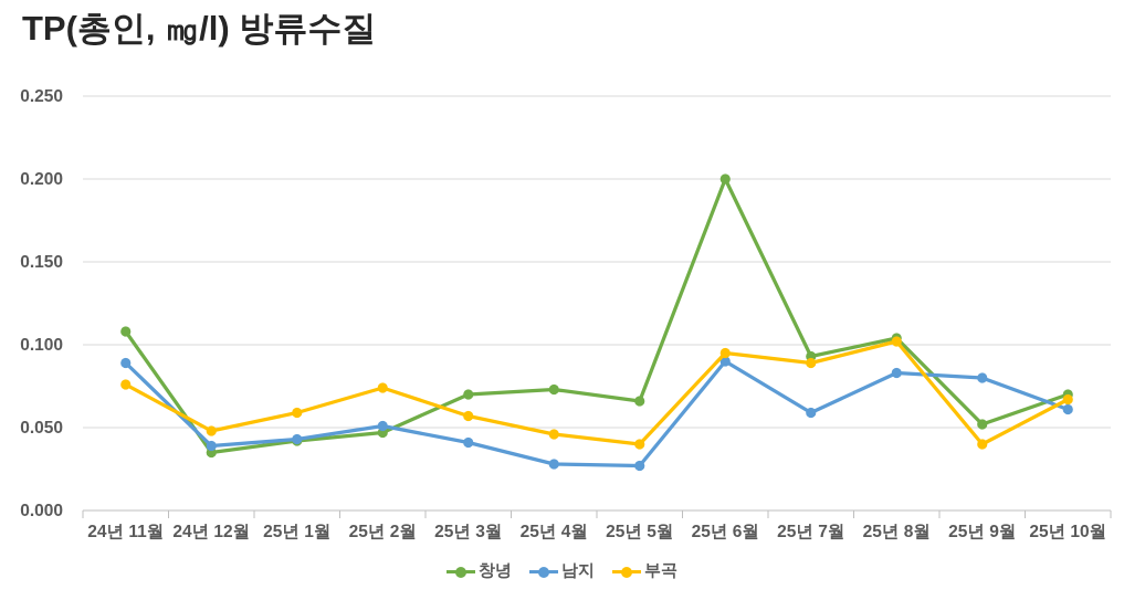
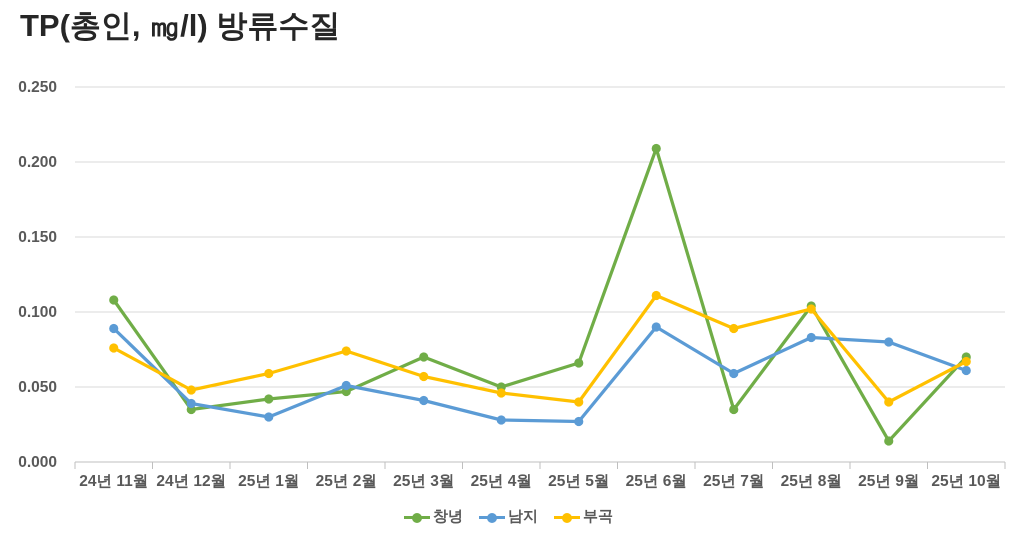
남지/25년 1월: 0.043 -> 0.030
창녕/25년 4월: 0.073 -> 0.050
창녕/25년 6월: 0.200 -> 0.209
부곡/25년 6월: 0.095 -> 0.111
창녕/25년 7월: 0.093 -> 0.035
창녕/25년 9월: 0.052 -> 0.014
